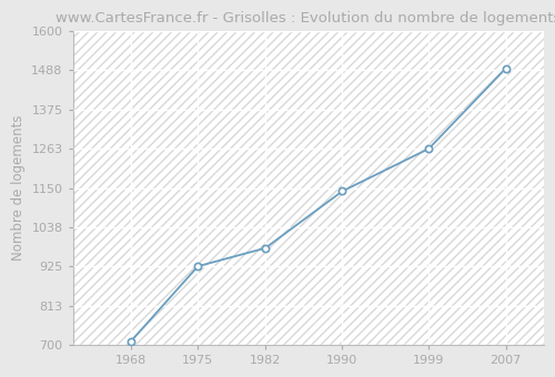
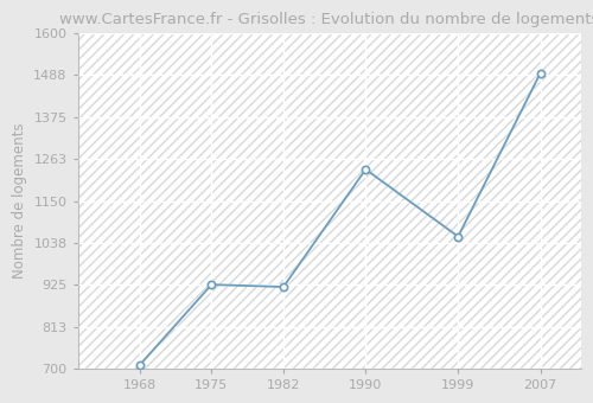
1982: 978 -> 920
1990: 1141 -> 1235
1999: 1263 -> 1055
